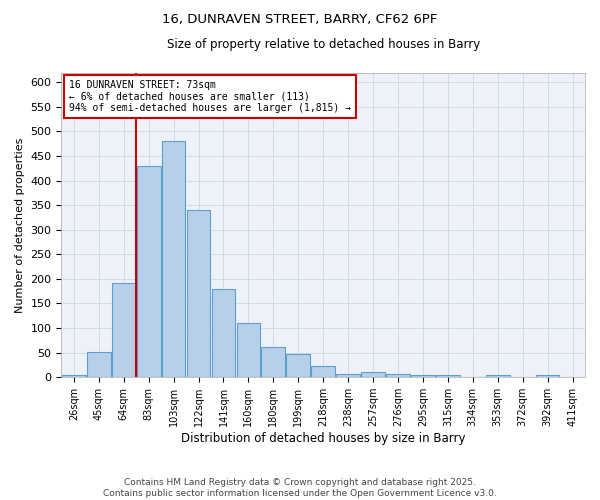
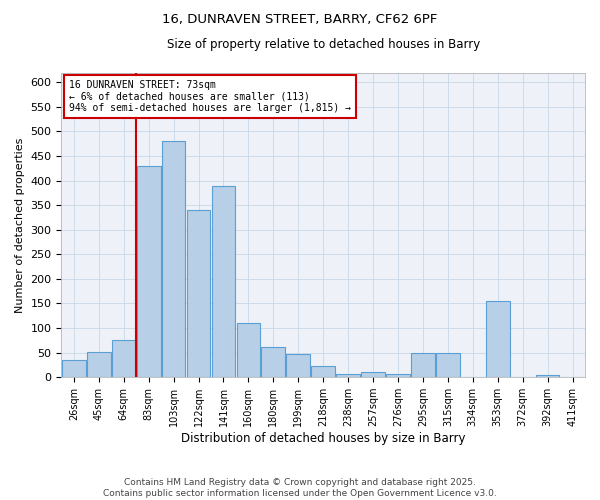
26sqm: 5 -> 35
64sqm: 192 -> 75
141sqm: 180 -> 390
295sqm: 5 -> 50
315sqm: 4 -> 50
353sqm: 4 -> 155
